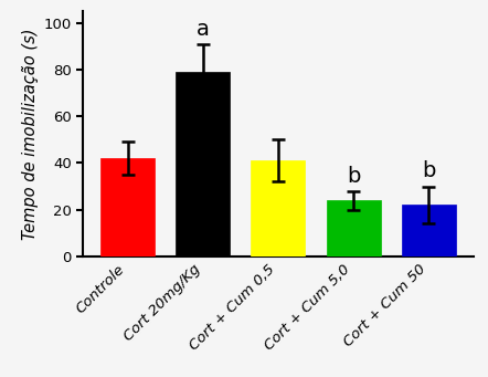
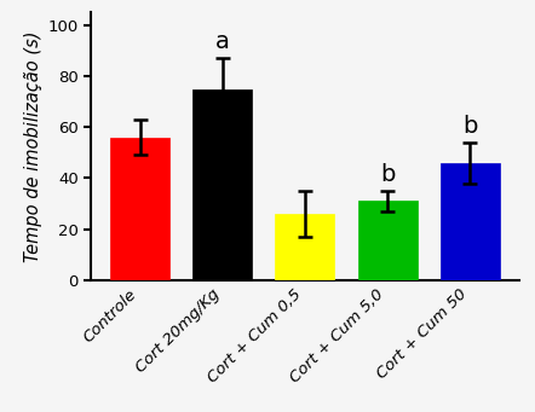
Controle: 42 -> 56
Cort 20mg/Kg: 79 -> 75
Cort + Cum 0,5: 41 -> 26
Cort + Cum 5,0: 24 -> 31
Cort + Cum 50: 22 -> 46
